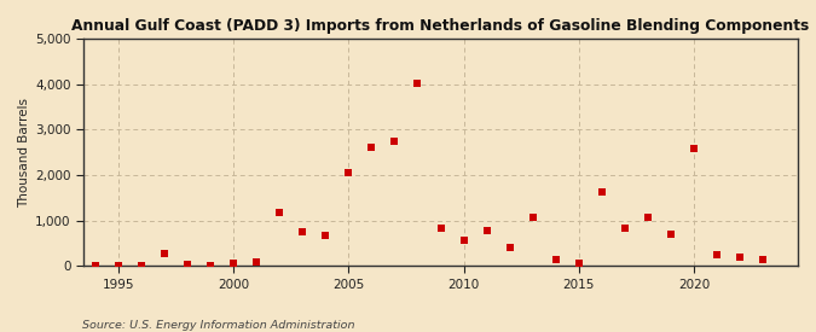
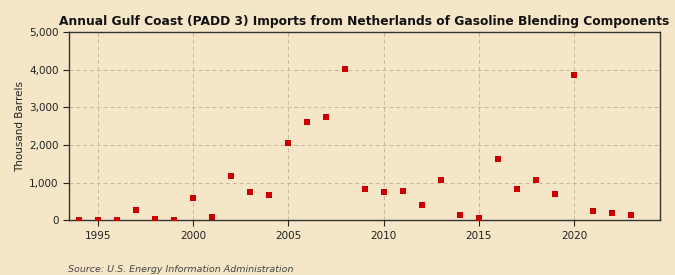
2000: 50 -> 600
2010: 560 -> 750
2020: 2,590 -> 3,850
